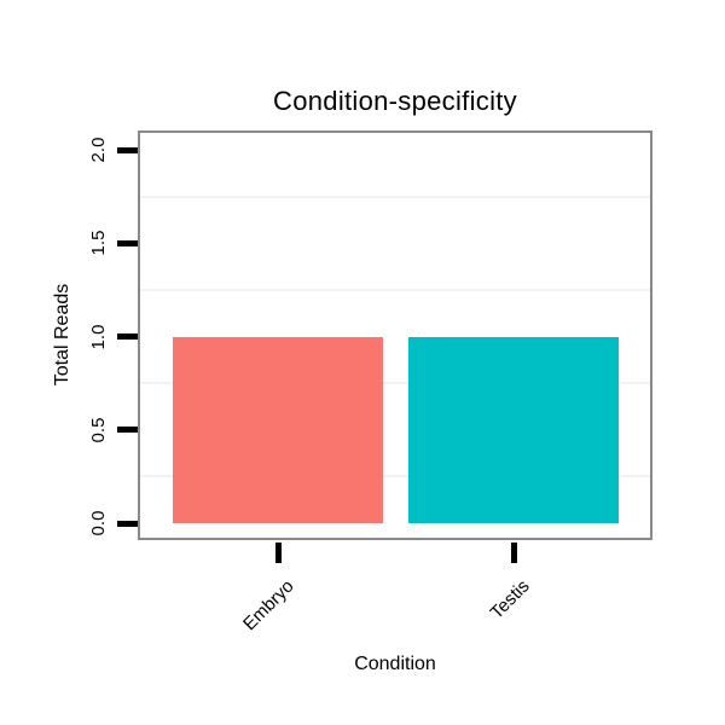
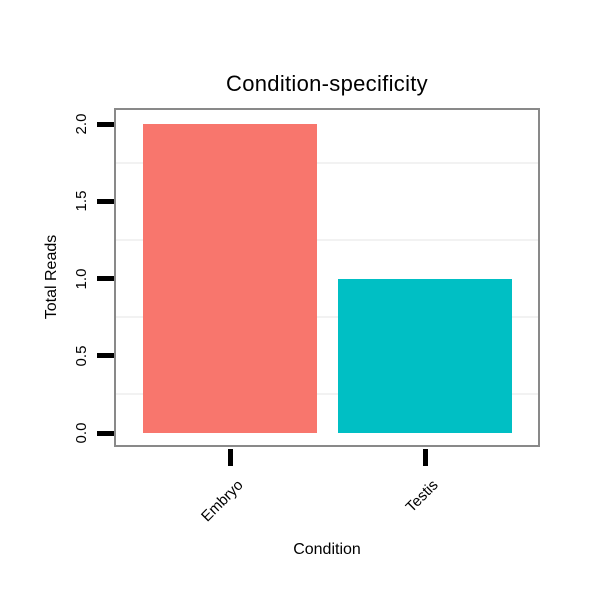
Embryo: 1 -> 2
